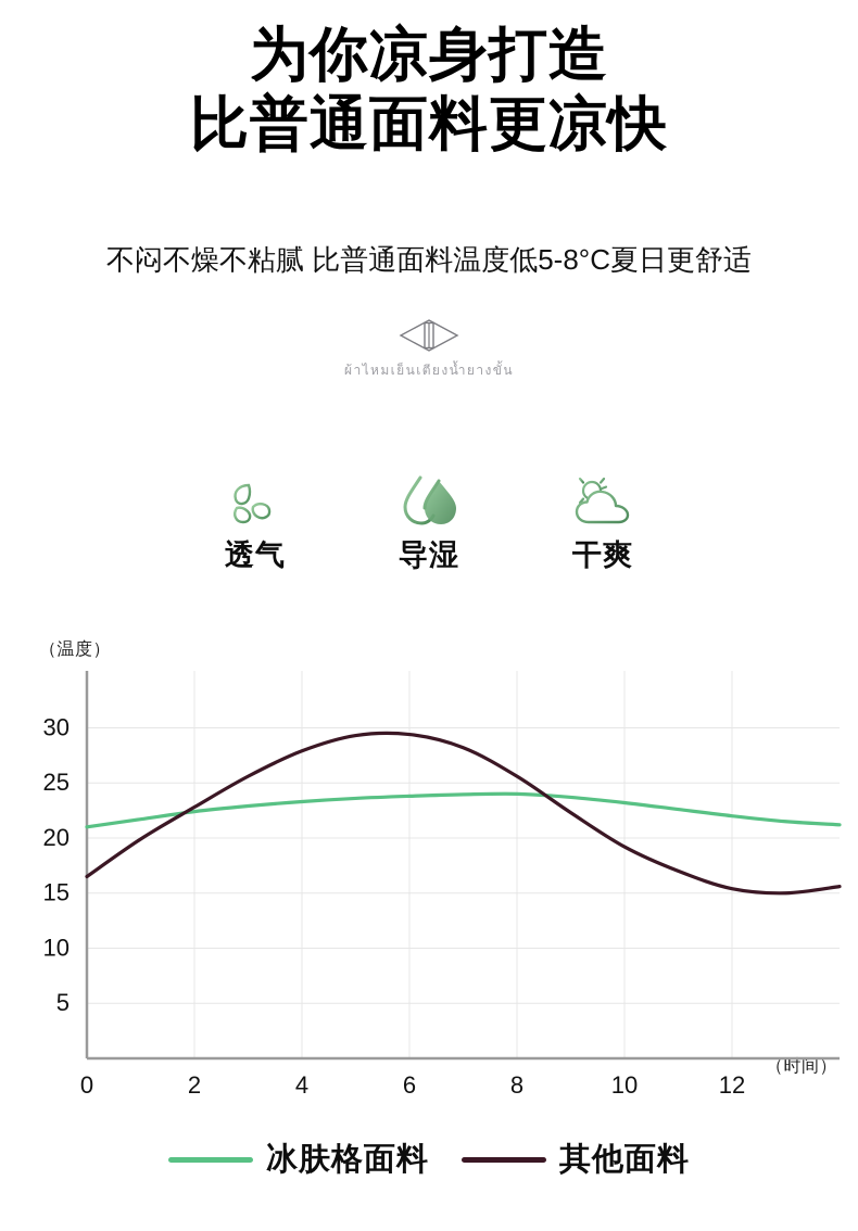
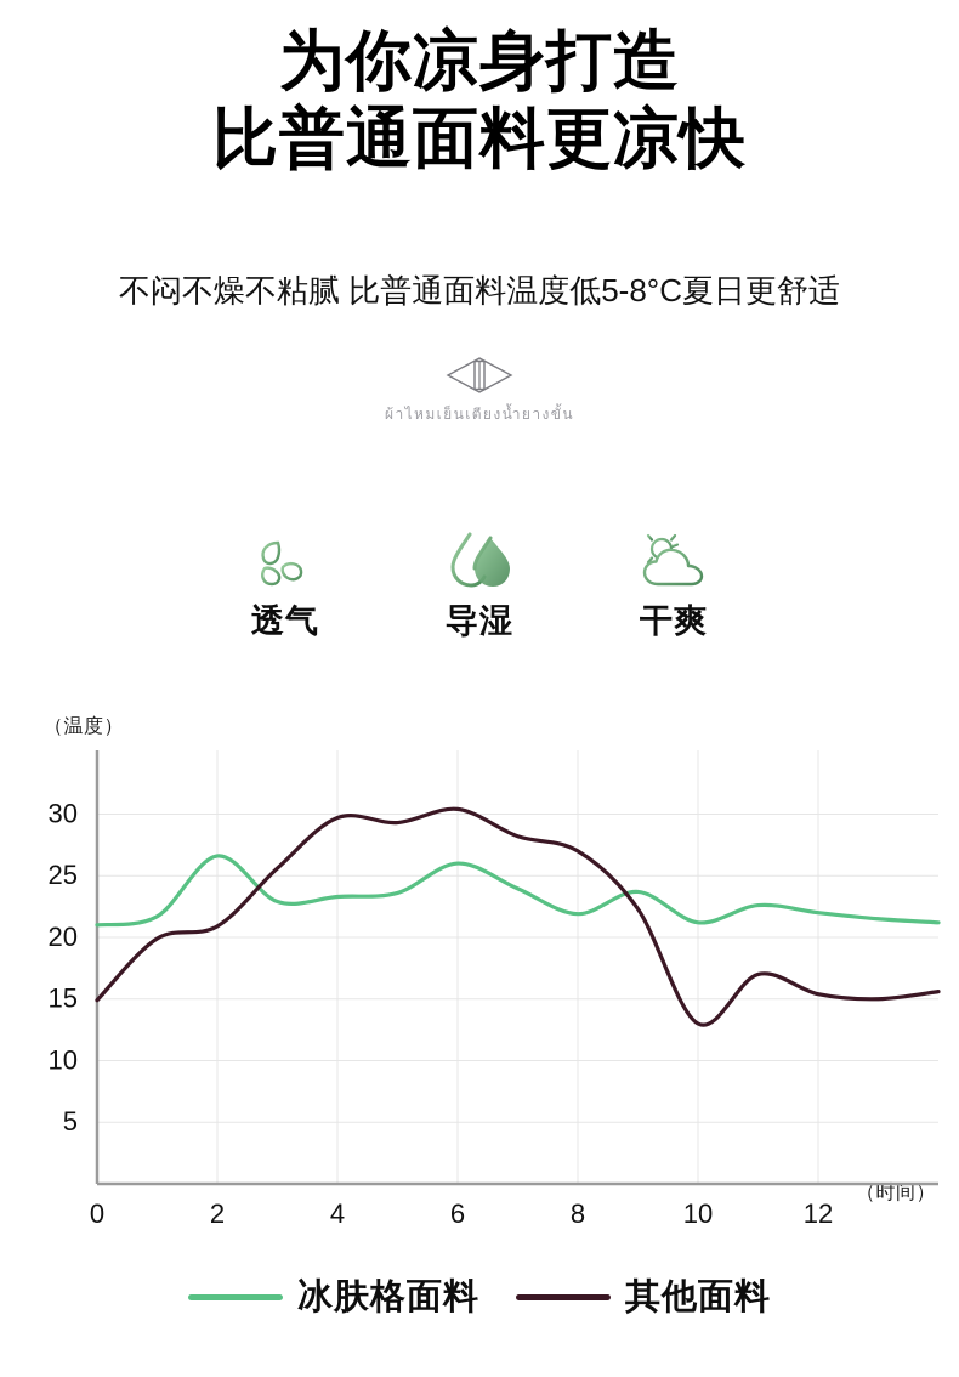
其他面料/0: 16.5 -> 14.9
冰肤格面料/2: 22.4 -> 26.6
其他面料/2: 22.8 -> 20.9
其他面料/4: 27.9 -> 29.7
冰肤格面料/6: 23.8 -> 26.0
其他面料/6: 29.4 -> 30.4
冰肤格面料/8: 24.0 -> 21.9
其他面料/8: 25.6 -> 27.0
冰肤格面料/10: 23.2 -> 21.2
其他面料/10: 19.2 -> 13.0
